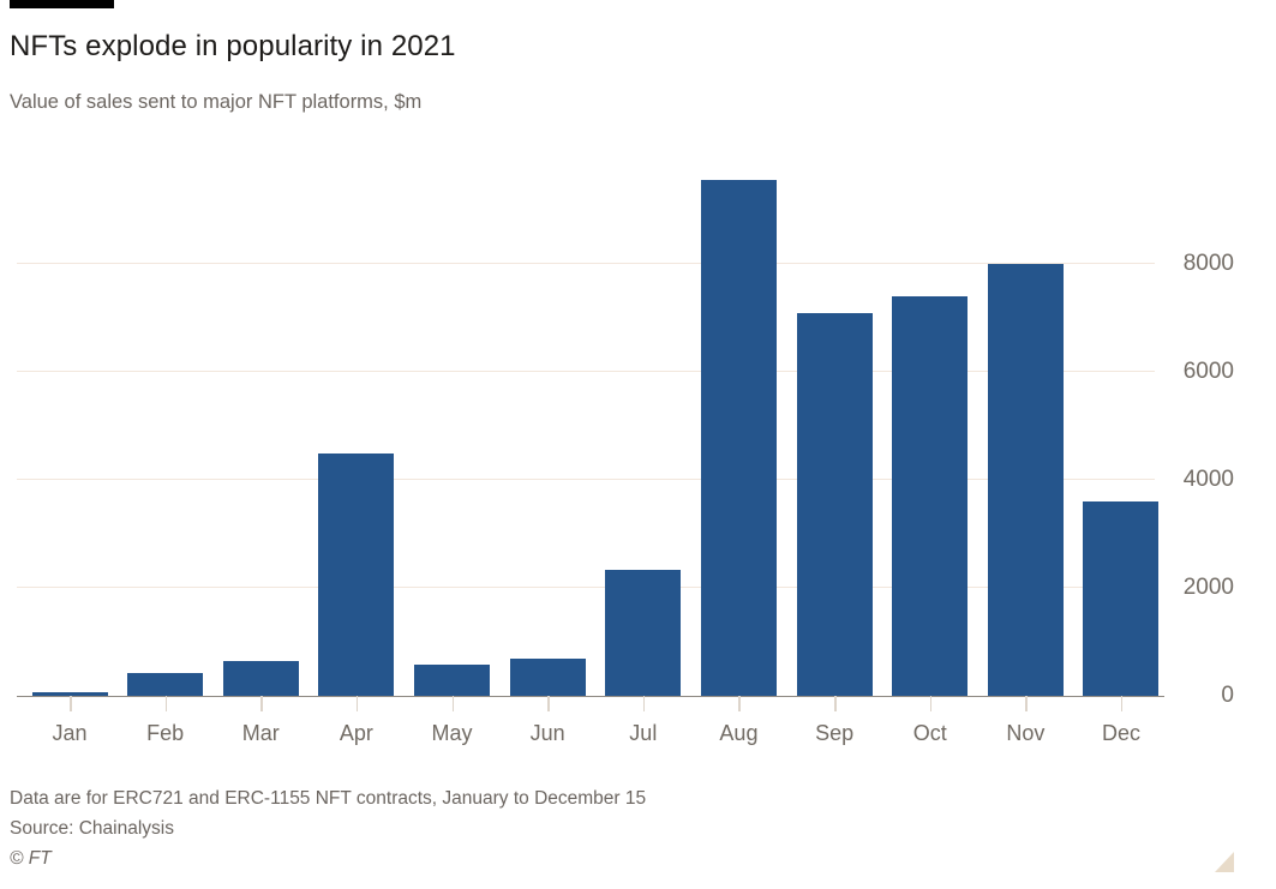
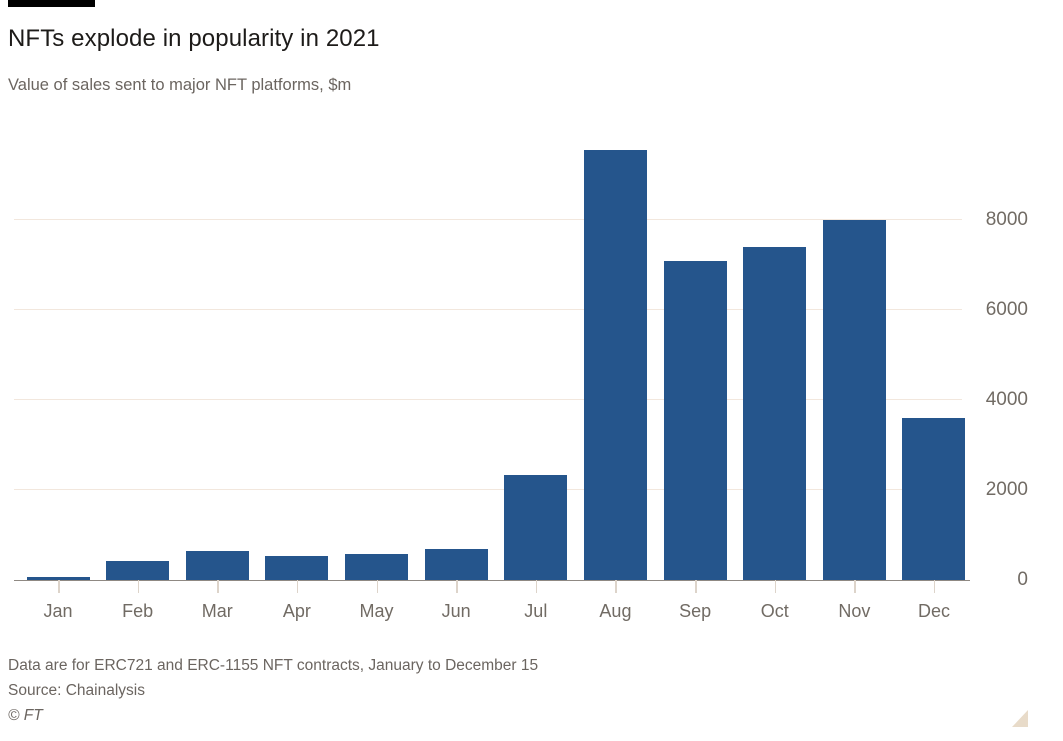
Apr: 4500 -> 500
